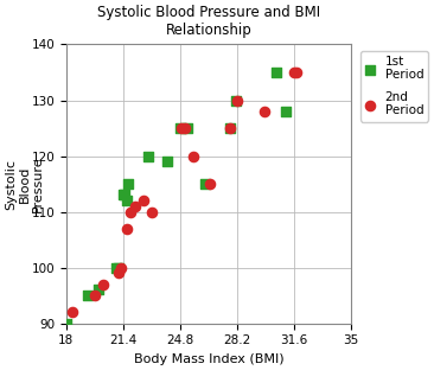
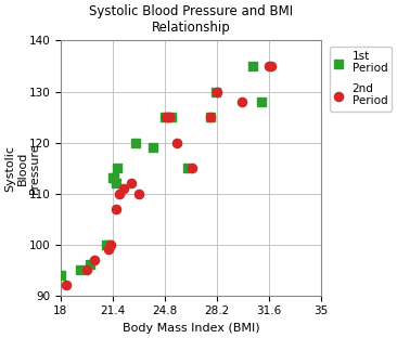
1st Period/18: 90 -> 94
